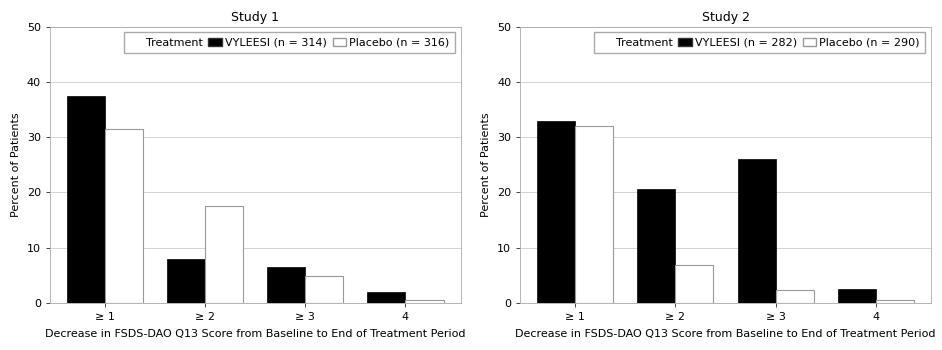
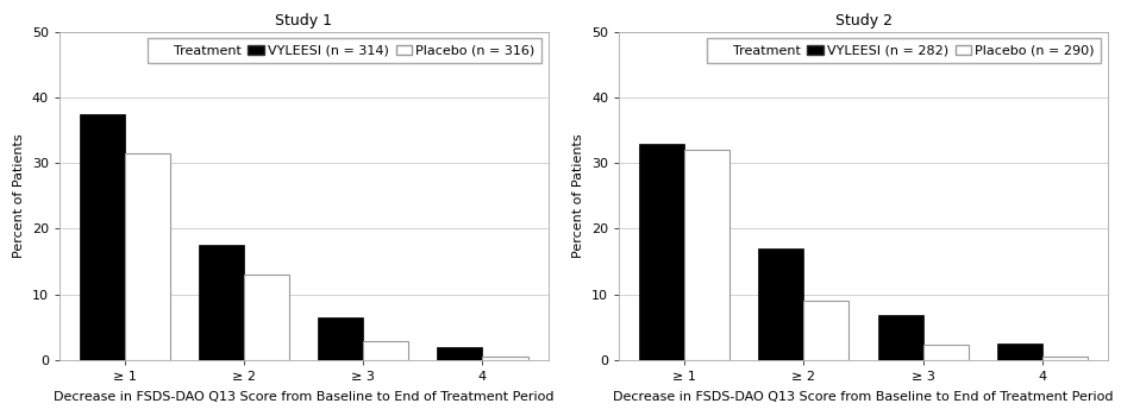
Study 1/VYLEESI (n = 314)/≥ 2: 8.0 -> 17.5
Study 1/Placebo (n = 316)/≥ 2: 17.6 -> 13.0
Study 1/Placebo (n = 316)/≥ 3: 4.8 -> 2.8
Study 2/VYLEESI (n = 282)/≥ 2: 20.6 -> 17.0
Study 2/Placebo (n = 290)/≥ 2: 6.8 -> 9.0
Study 2/VYLEESI (n = 282)/≥ 3: 26.0 -> 6.8
